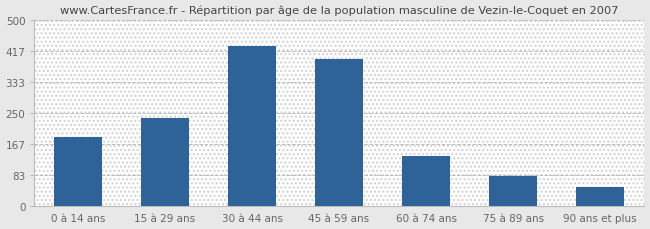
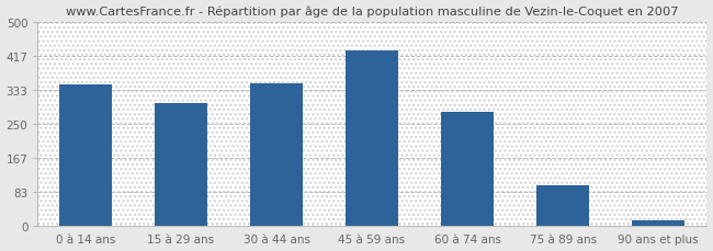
0 à 14 ans: 185 -> 347
15 à 29 ans: 235 -> 300
30 à 44 ans: 430 -> 350
45 à 59 ans: 395 -> 430
60 à 74 ans: 135 -> 280
75 à 89 ans: 80 -> 100
90 ans et plus: 50 -> 14
